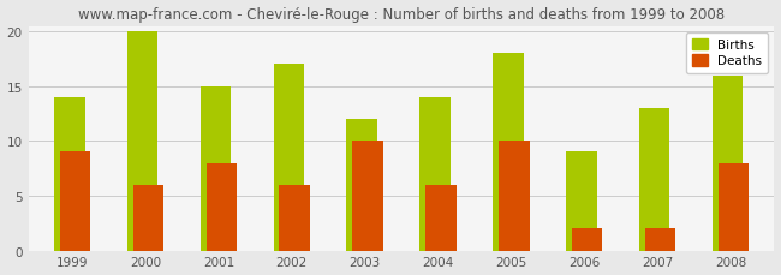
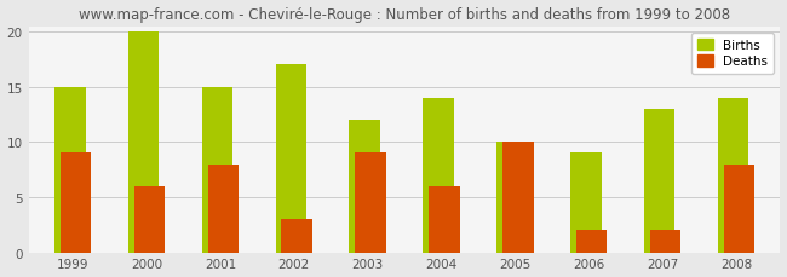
Births/1999: 14 -> 15
Deaths/2002: 6 -> 3
Deaths/2003: 10 -> 9
Births/2005: 18 -> 10
Births/2008: 16 -> 14
